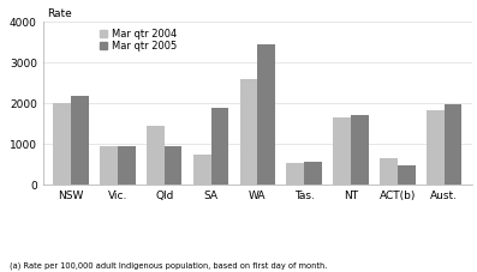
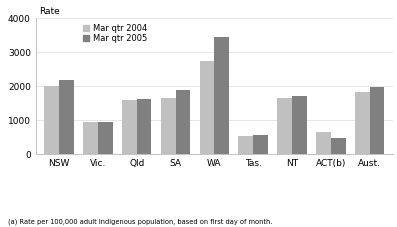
Mar qtr 2004/Qld: 1450 -> 1600
Mar qtr 2005/Qld: 950 -> 1630
Mar qtr 2004/SA: 750 -> 1650
Mar qtr 2004/WA: 2600 -> 2750
